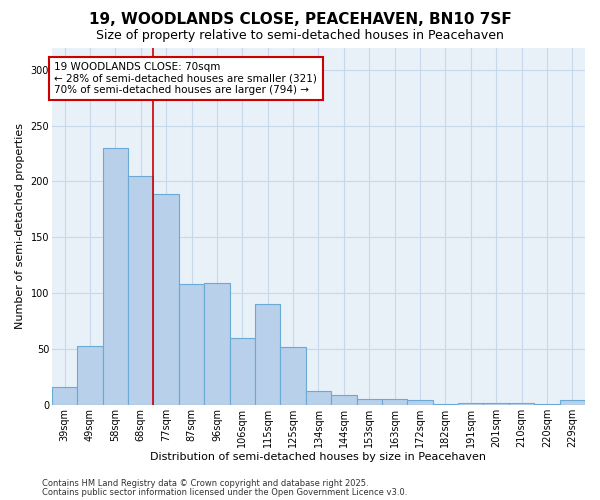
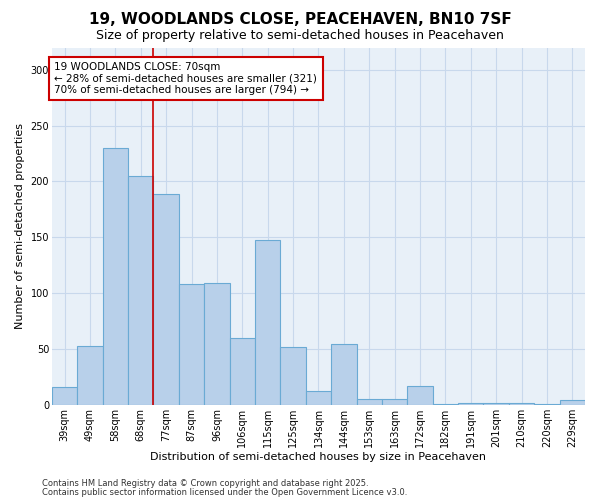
115sqm: 90 -> 148
144sqm: 9 -> 54
172sqm: 4 -> 17
